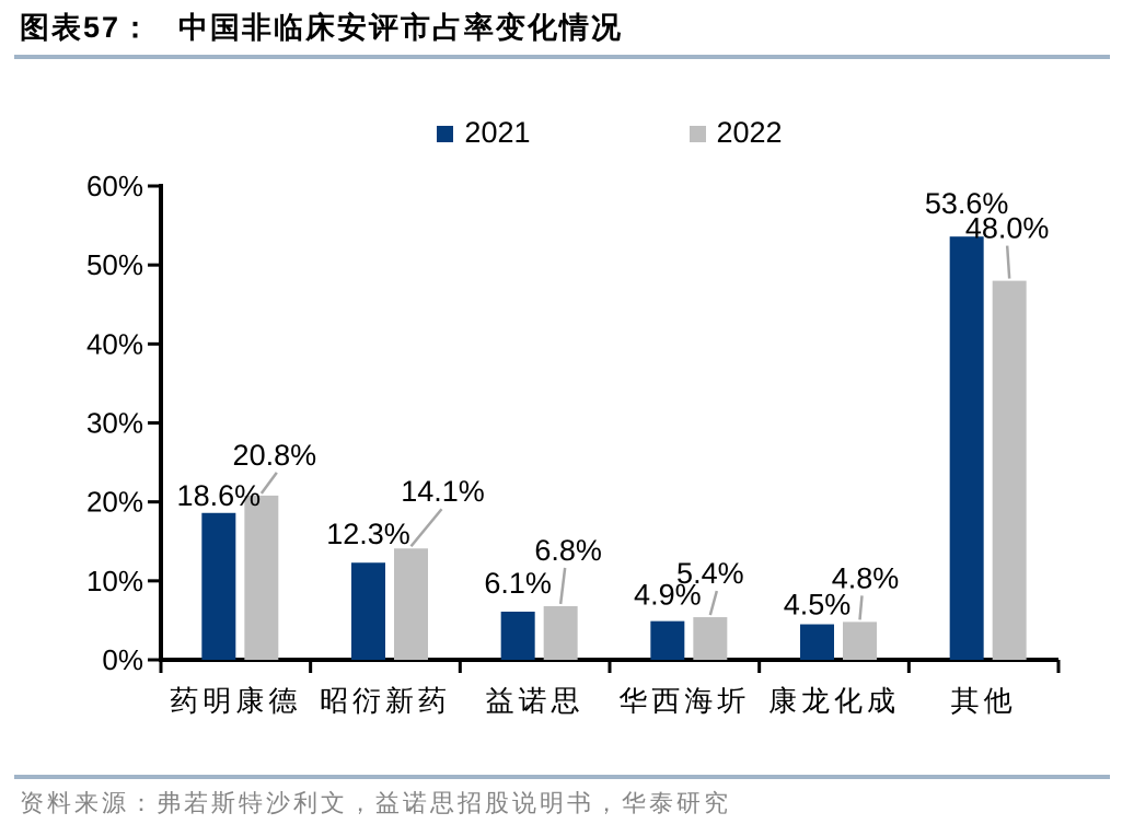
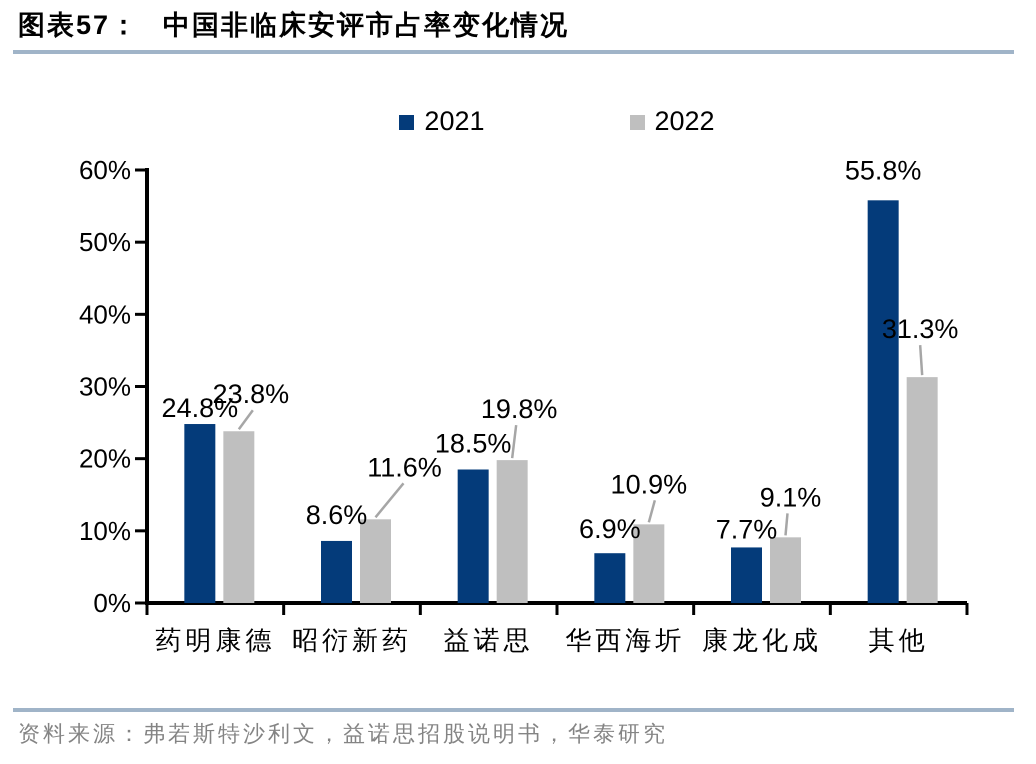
2021/药明康德: 18.6% -> 24.8%
2022/药明康德: 20.8% -> 23.8%
2021/昭衍新药: 12.3% -> 8.6%
2022/昭衍新药: 14.1% -> 11.6%
2021/益诺思: 6.1% -> 18.5%
2022/益诺思: 6.8% -> 19.8%
2021/华西海圻: 4.9% -> 6.9%
2022/华西海圻: 5.4% -> 10.9%
2021/康龙化成: 4.5% -> 7.7%
2022/康龙化成: 4.8% -> 9.1%
2021/其他: 53.6% -> 55.8%
2022/其他: 48.0% -> 31.3%
